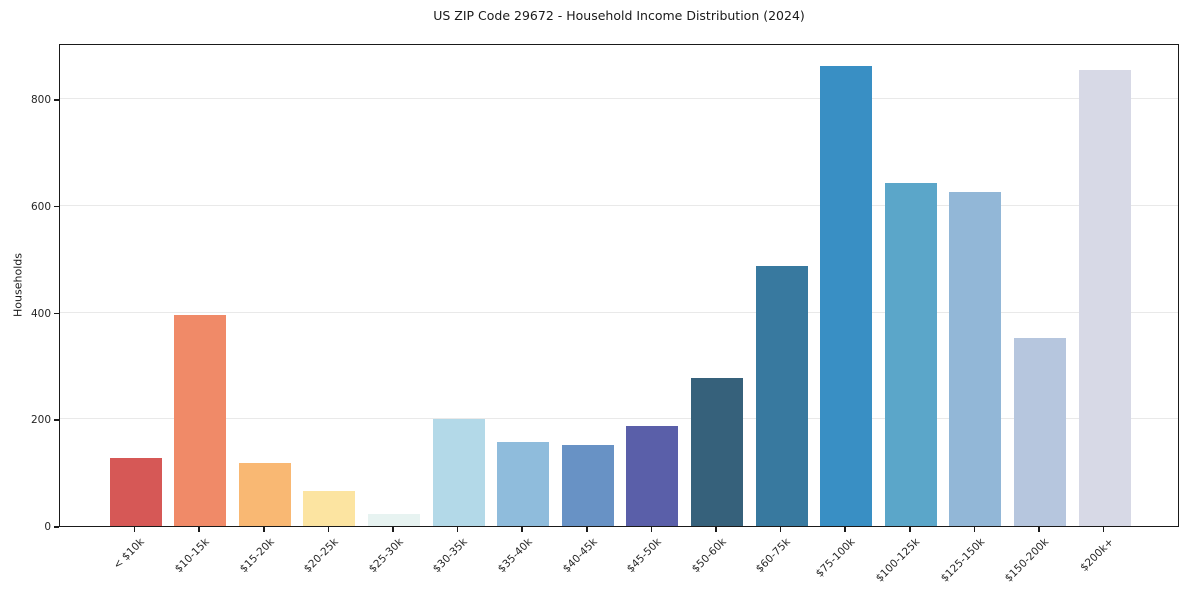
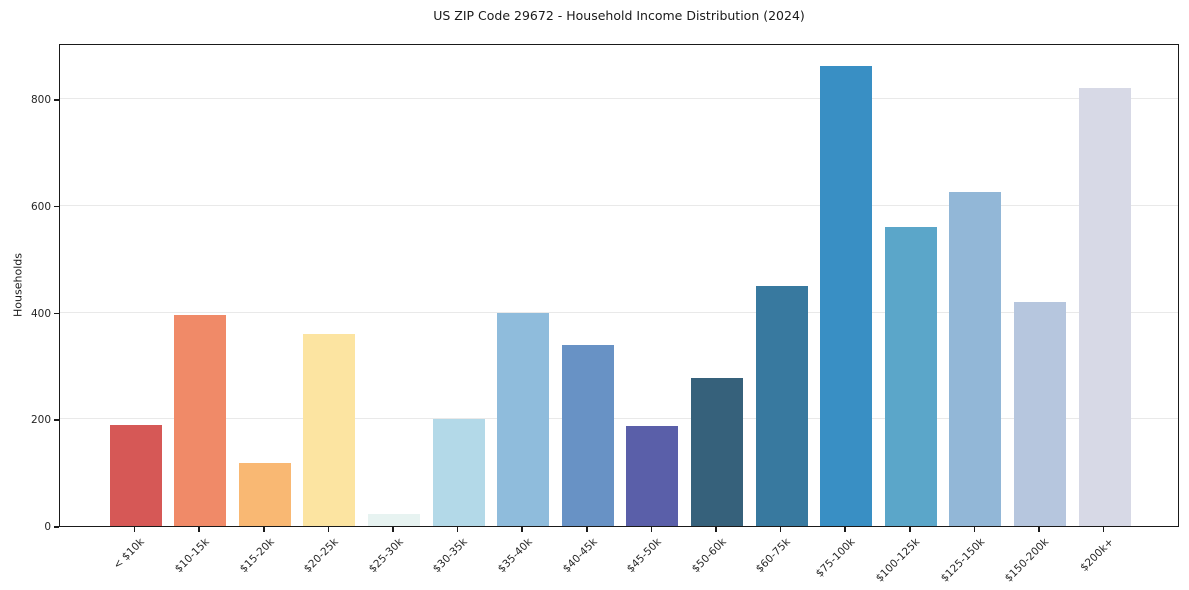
< $10k: 130 -> 190
$20-25k: 70 -> 360
$35-40k: 160 -> 400
$40-45k: 150 -> 340
$60-75k: 490 -> 450
$100-125k: 640 -> 560
$150-200k: 350 -> 420
$200k+: 860 -> 820
